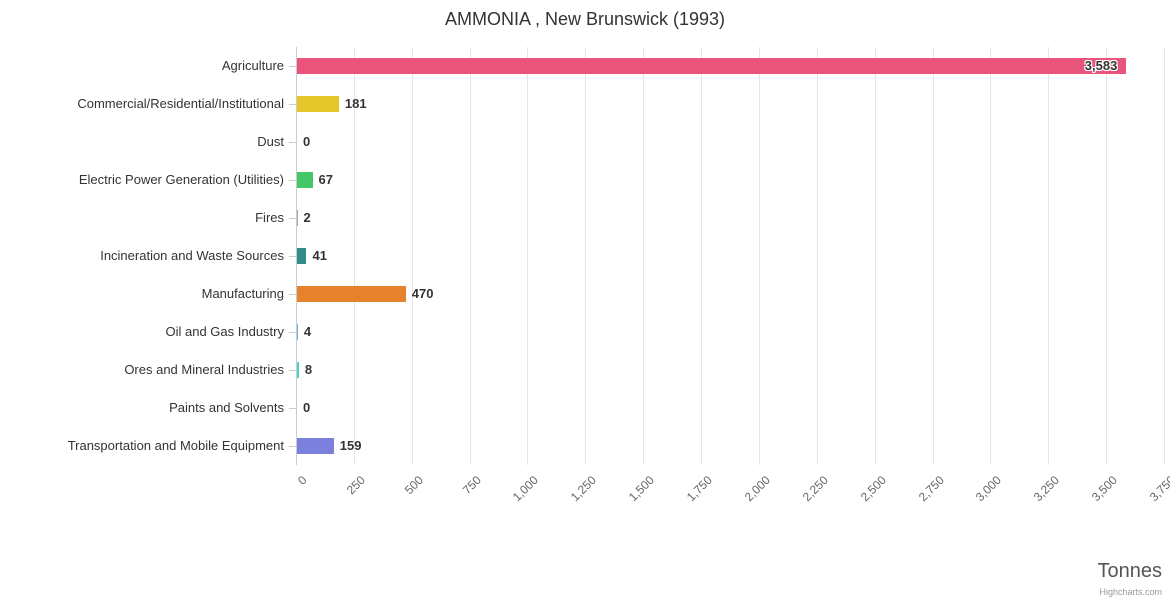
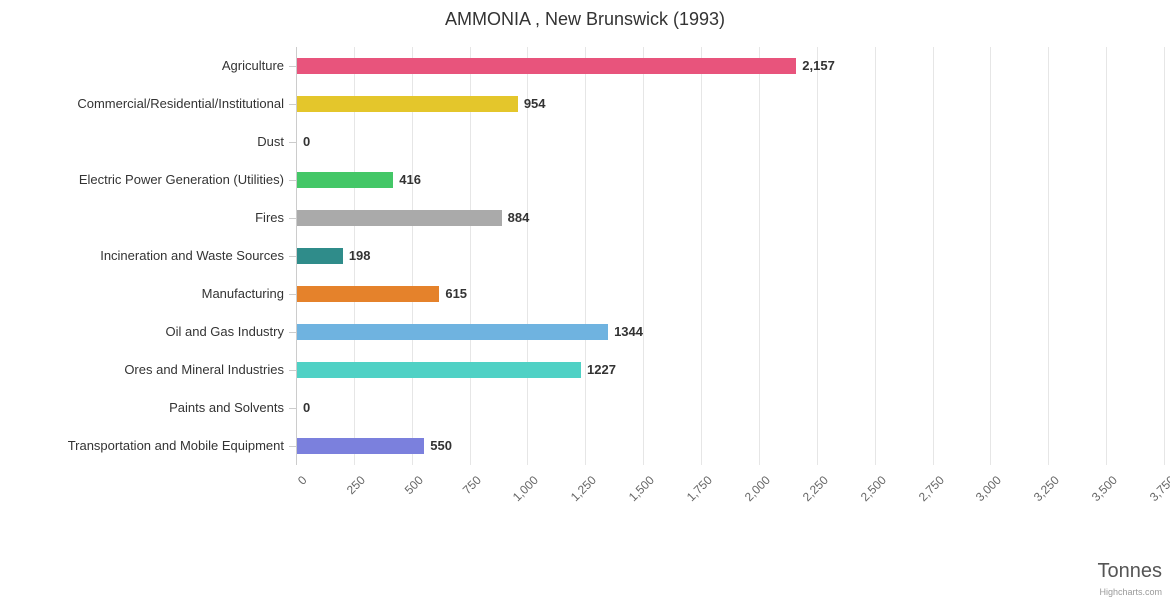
Agriculture: 3,583 -> 2,157
Commercial/Residential/Institutional: 181 -> 954
Electric Power Generation (Utilities): 67 -> 416
Fires: 2 -> 884
Incineration and Waste Sources: 41 -> 198
Manufacturing: 470 -> 615
Oil and Gas Industry: 4 -> 1344
Ores and Mineral Industries: 8 -> 1227
Transportation and Mobile Equipment: 159 -> 550
